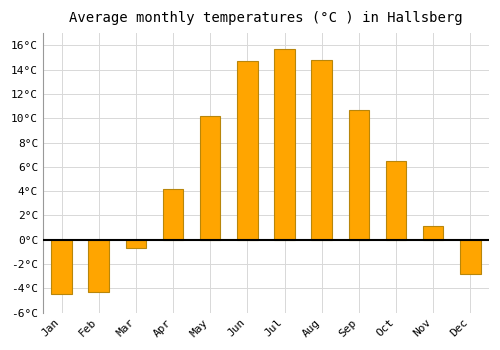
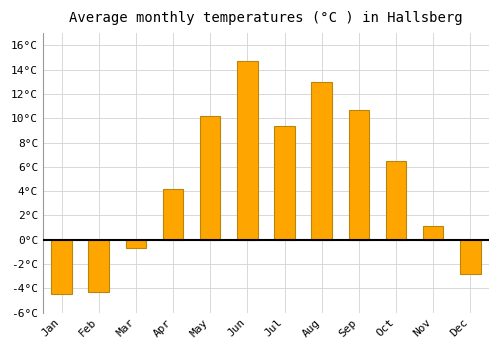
Jul: 15.7°C -> 9.4°C
Aug: 14.8°C -> 13.0°C
